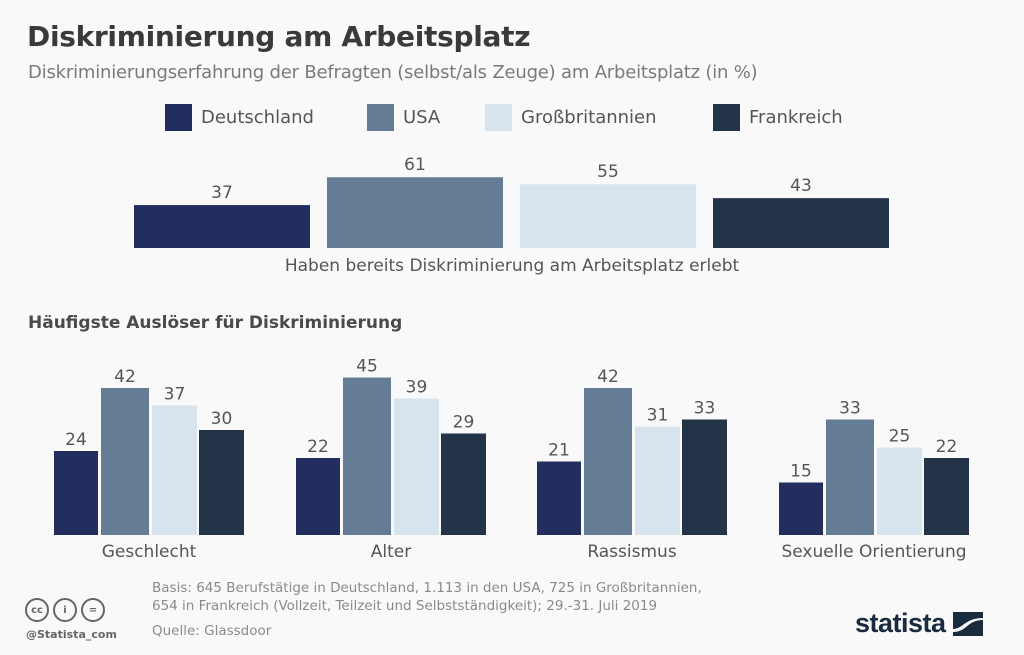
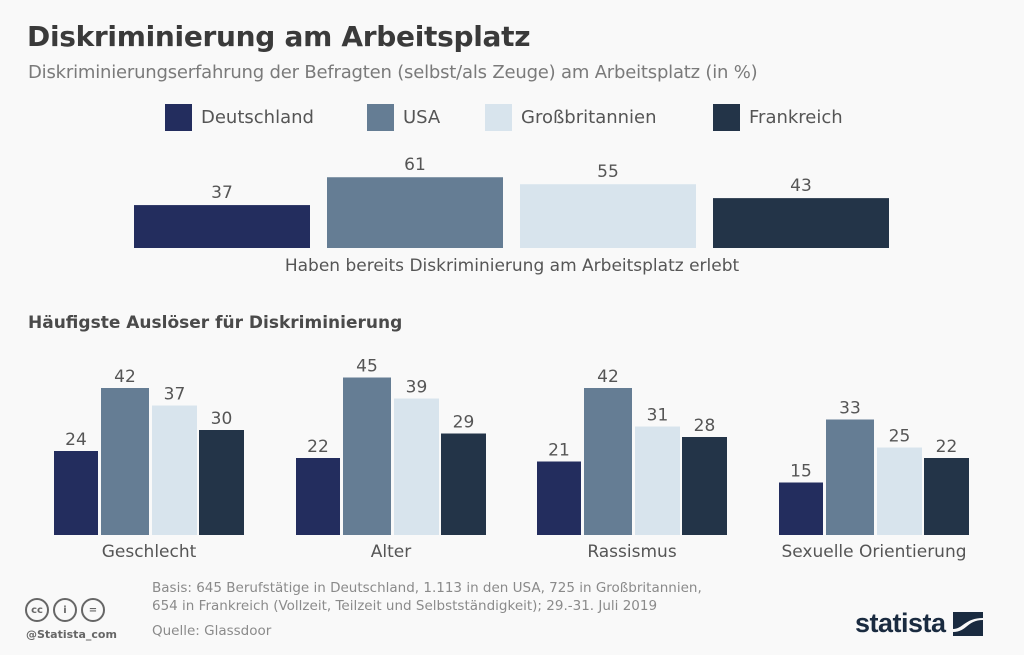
Häufigste Auslöser für Diskriminierung/Frankreich/Rassismus: 33 -> 28
